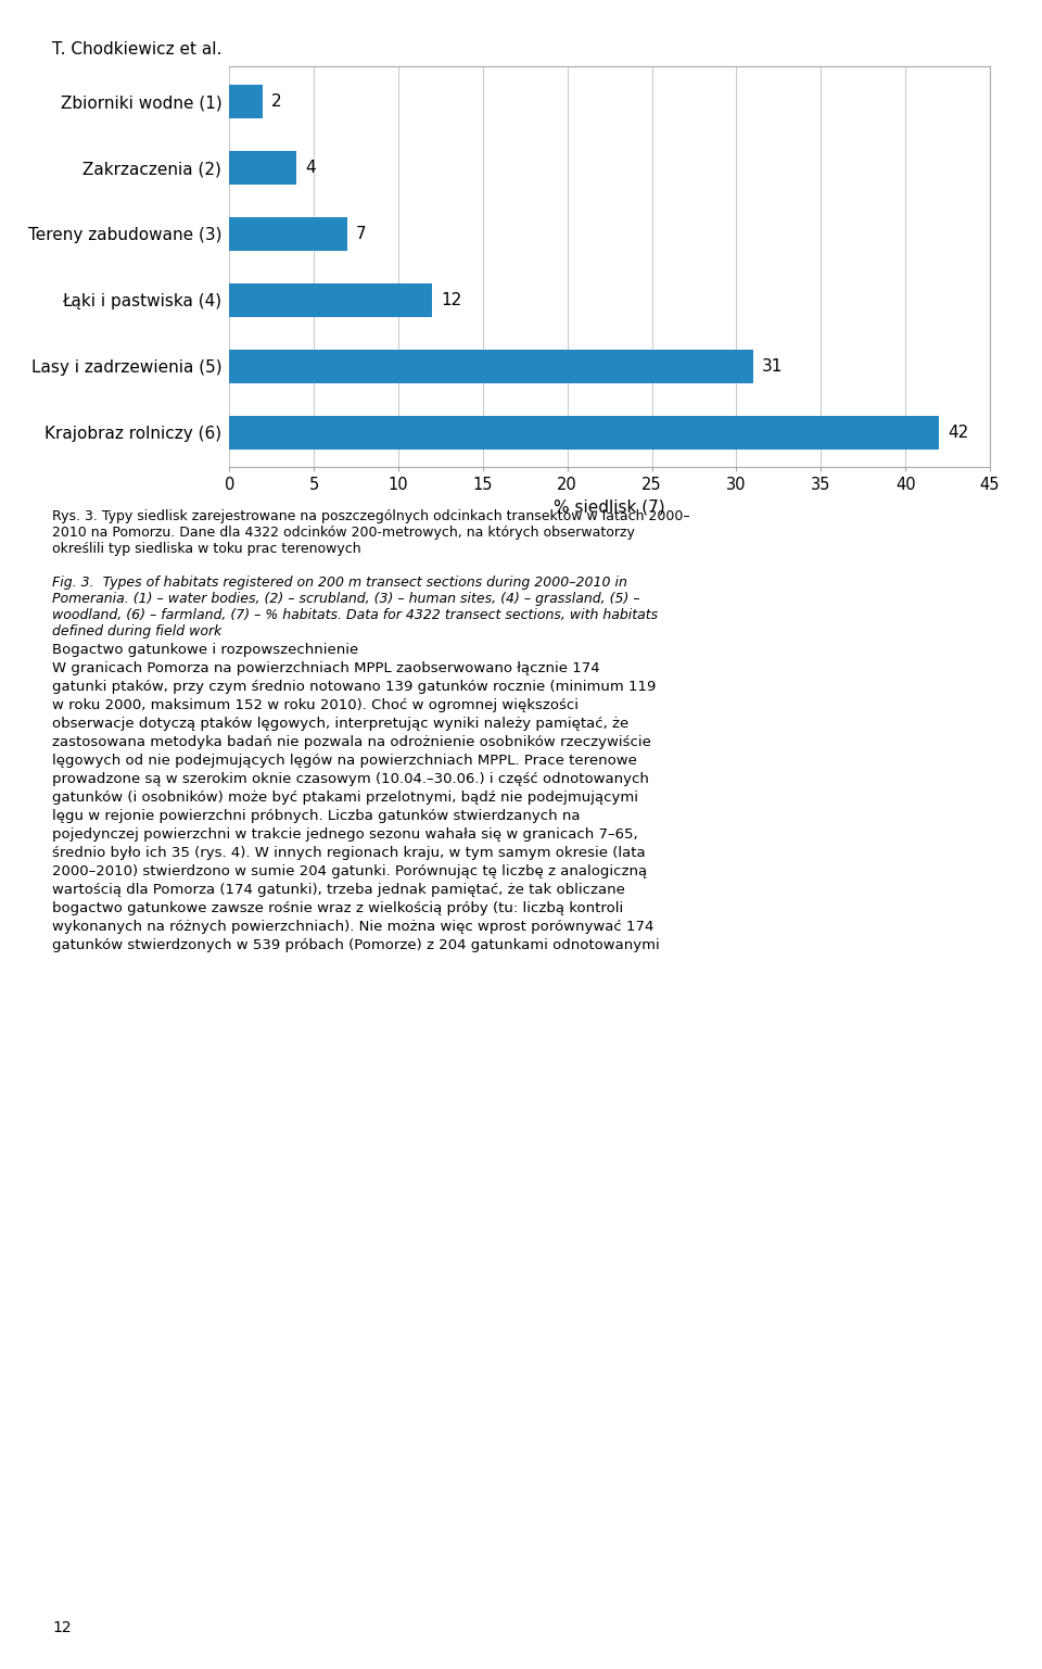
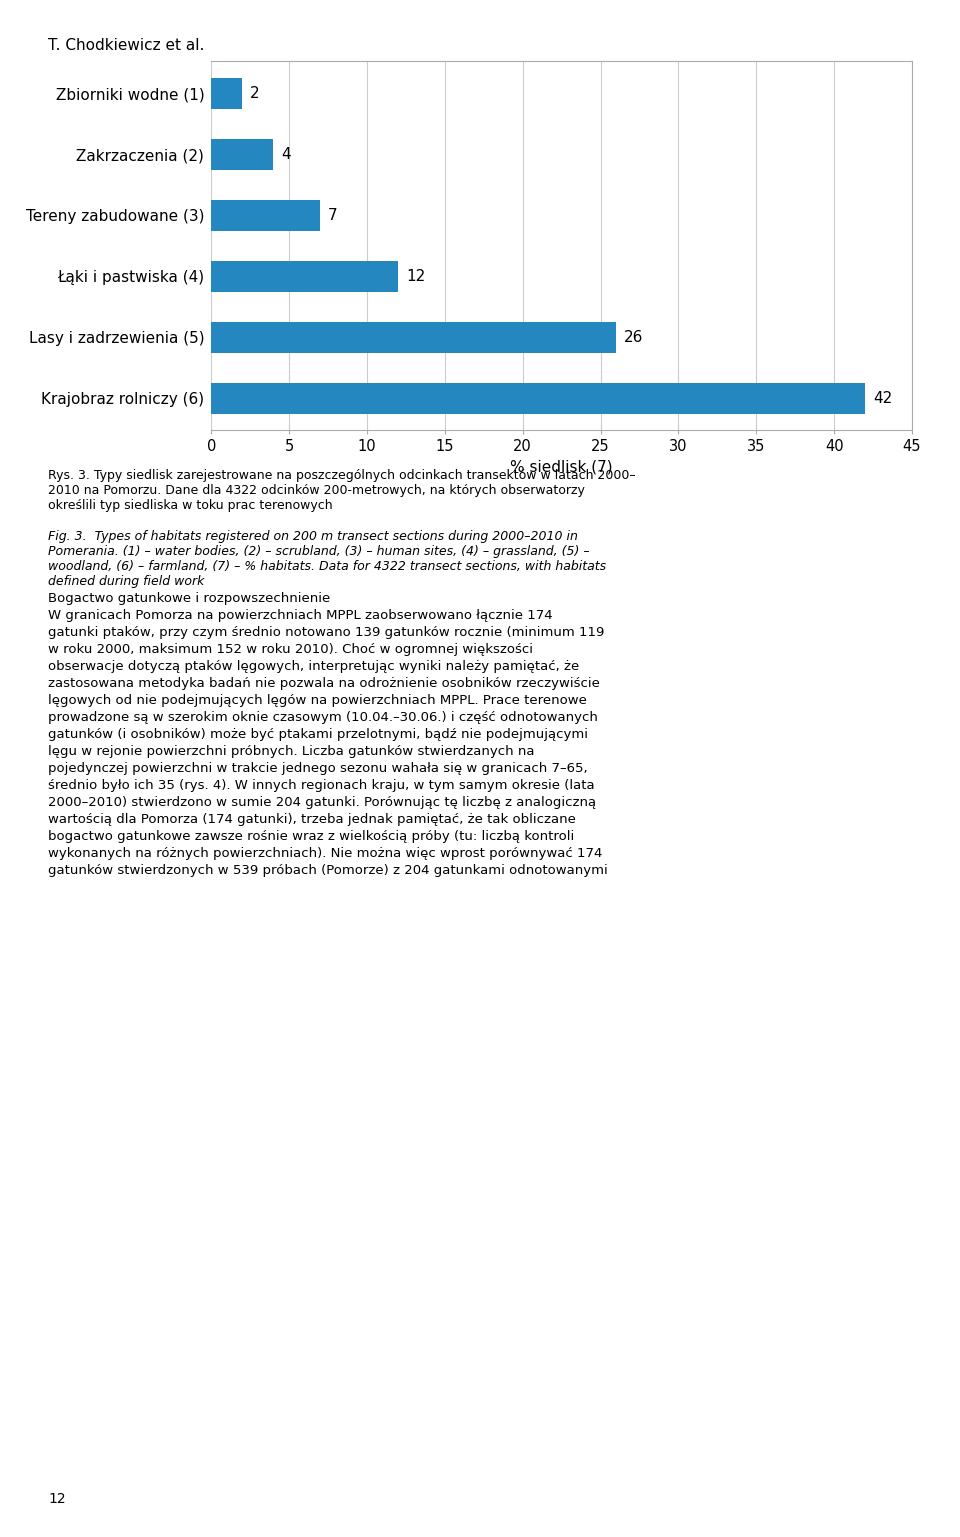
Lasy i zadrzewienia (5): 31 -> 26
